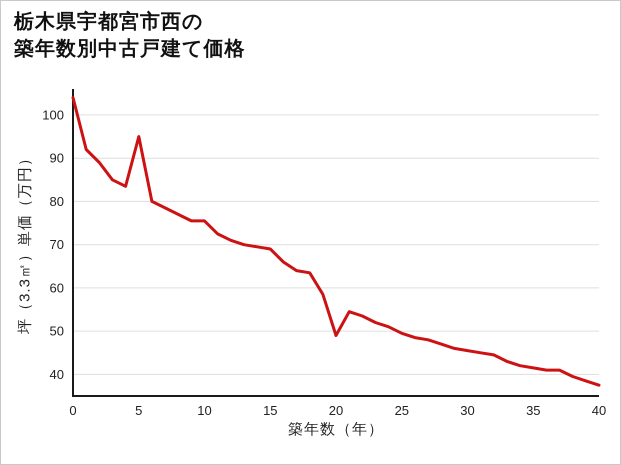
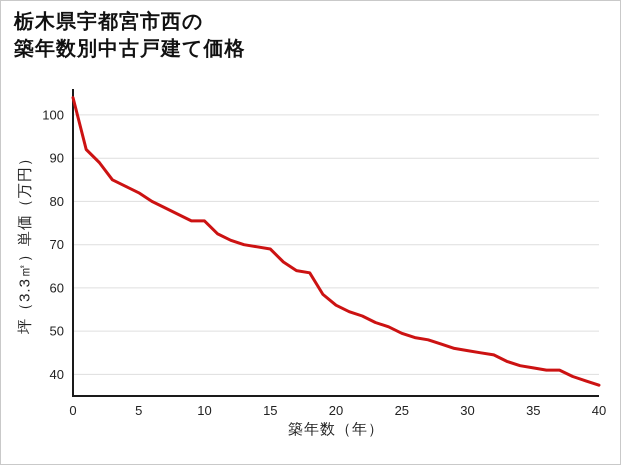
5: 95 -> 82
20: 49 -> 56
